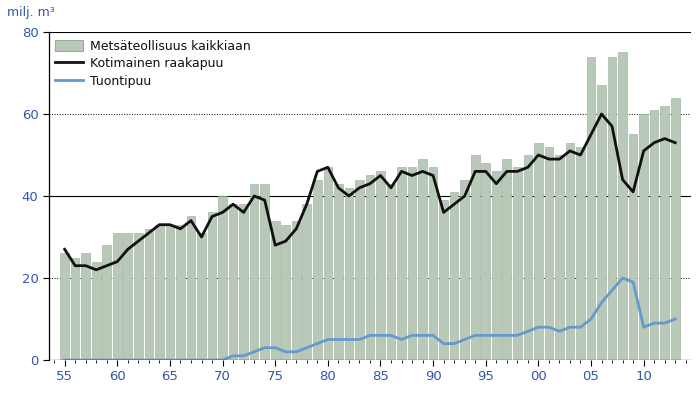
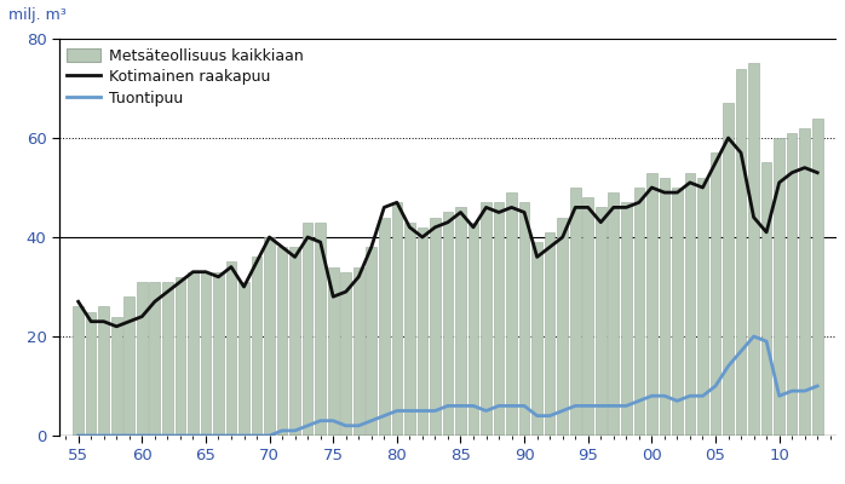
Kotimainen raakapuu/70: 36 -> 40
Metsäteollisuus kaikkiaan/05: 74 -> 57
